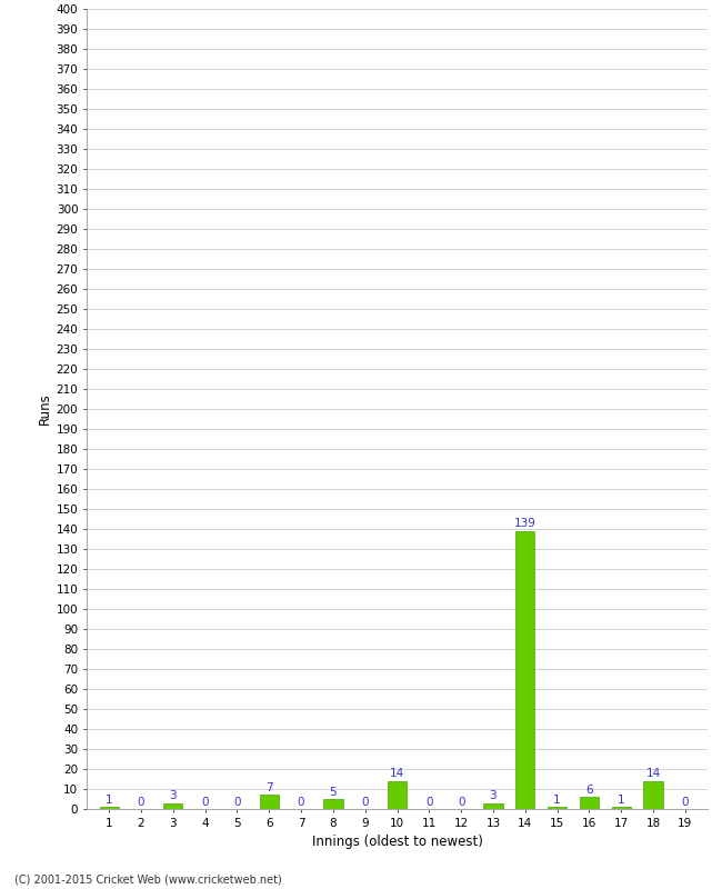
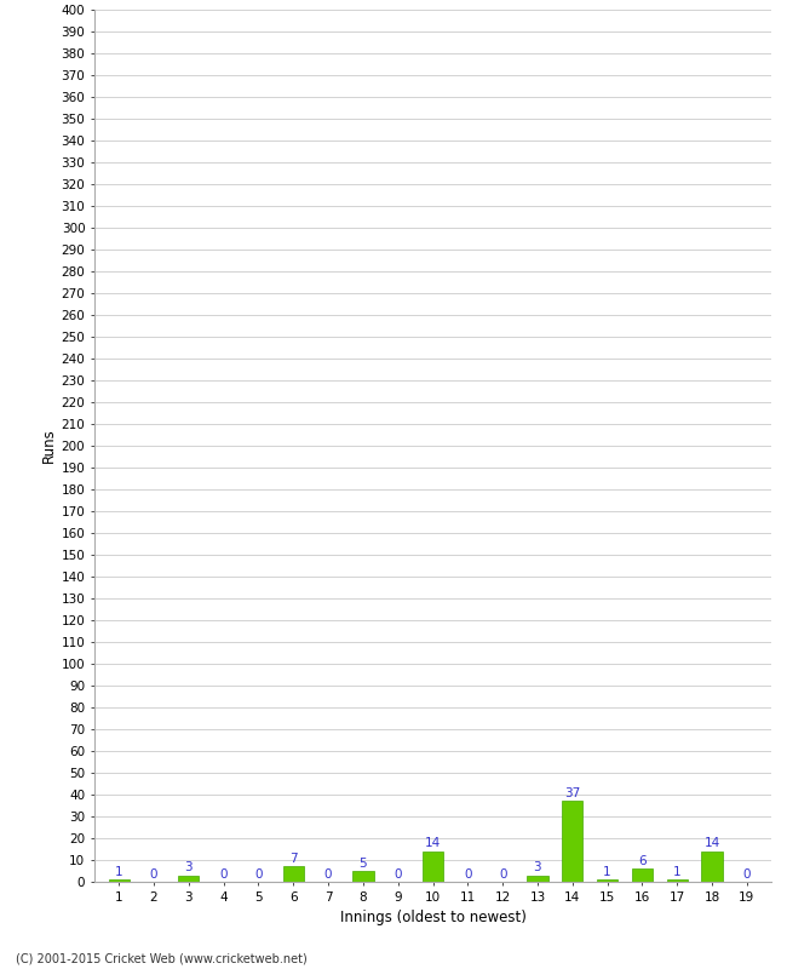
14: 139 -> 37
